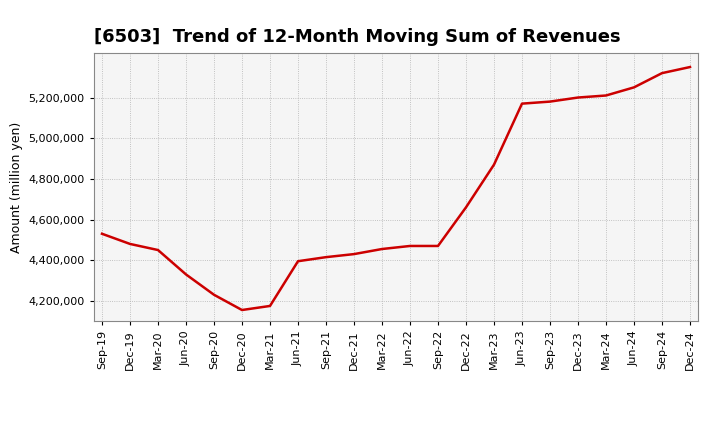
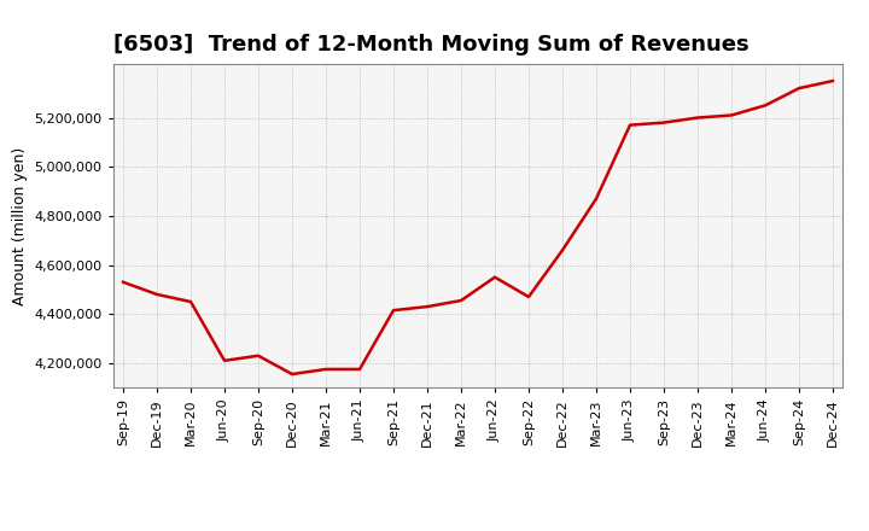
Jun-20: 4,330,000 -> 4,210,000
Jun-21: 4,395,000 -> 4,175,000
Jun-22: 4,470,000 -> 4,550,000
